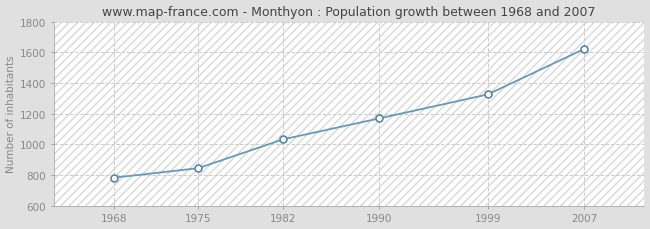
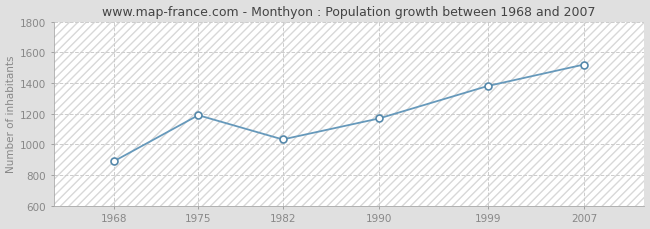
1968: 780 -> 890
1975: 840 -> 1190
1999: 1320 -> 1380
2007: 1620 -> 1520
